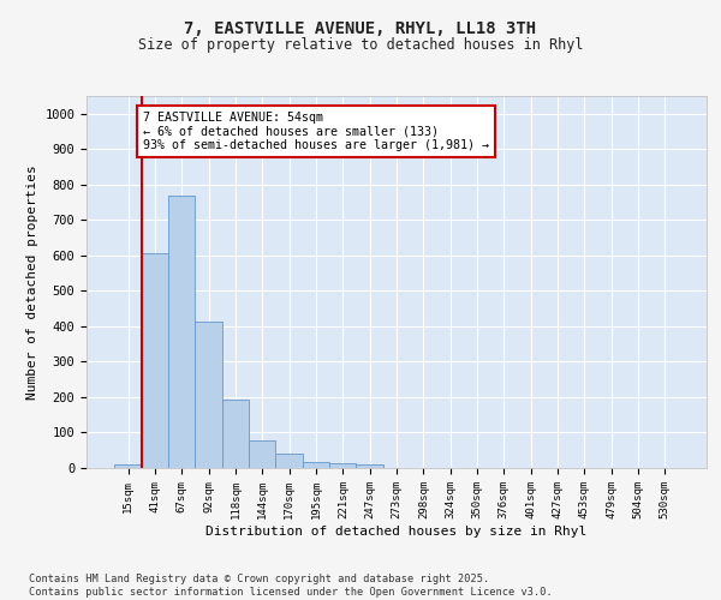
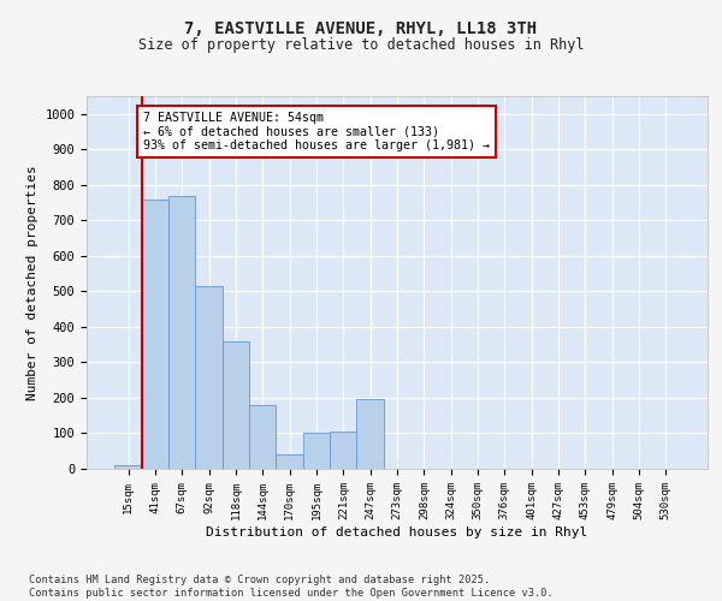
41sqm: 607 -> 760
92sqm: 413 -> 515
118sqm: 192 -> 360
144sqm: 78 -> 180
195sqm: 16 -> 100
221sqm: 14 -> 105
247sqm: 10 -> 195
